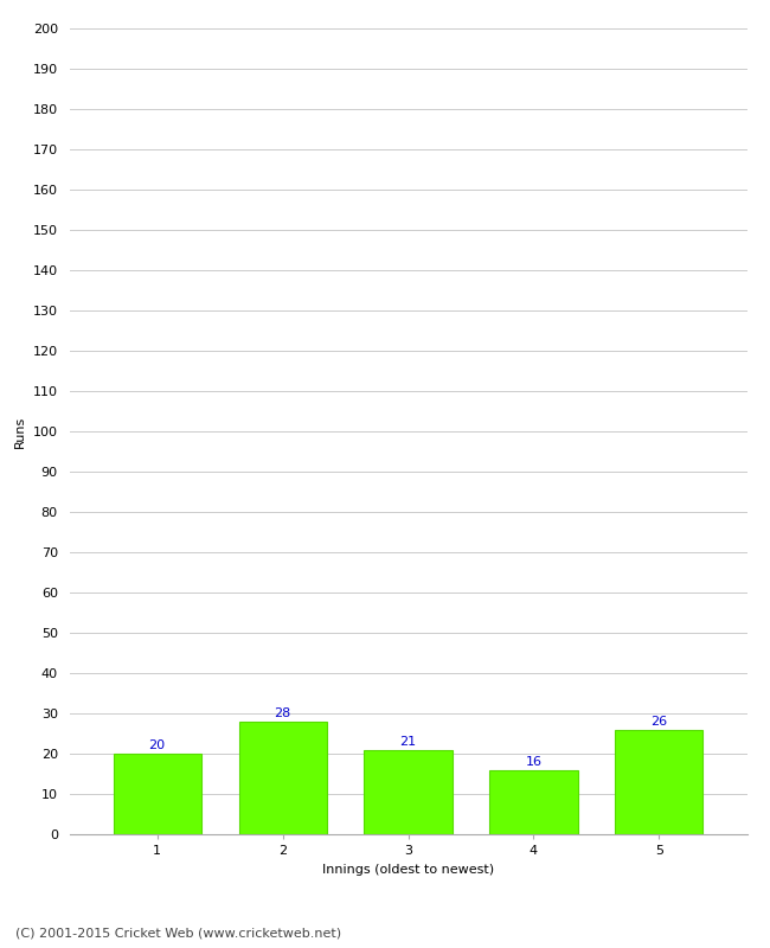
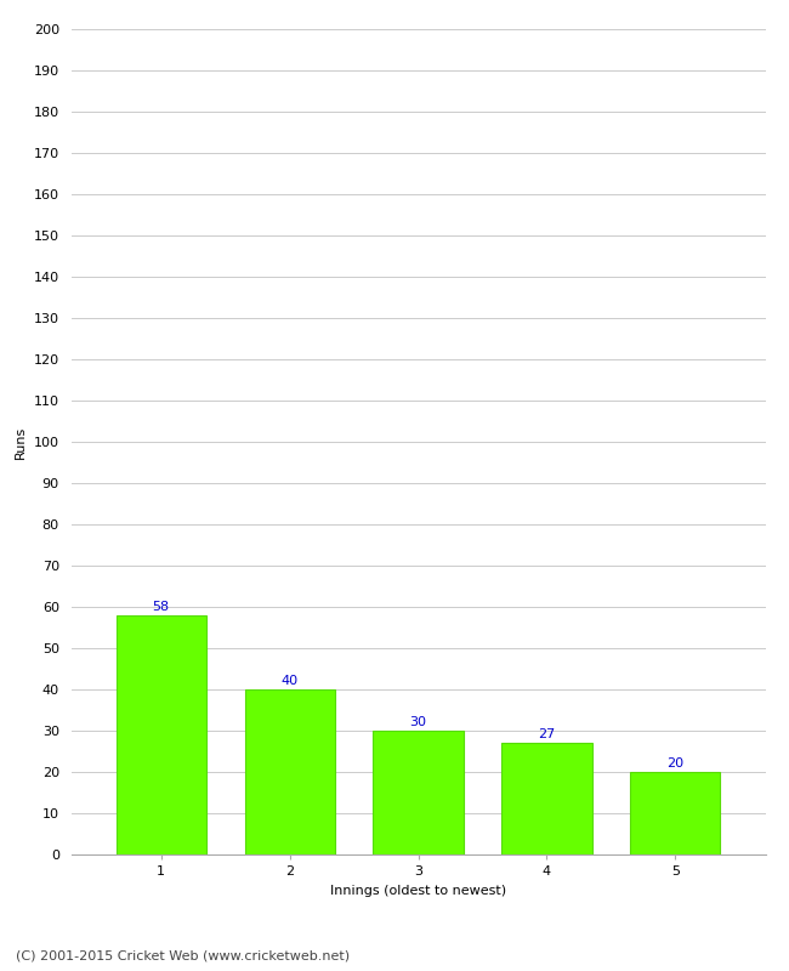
1: 20 -> 58
2: 28 -> 40
3: 21 -> 30
4: 16 -> 27
5: 26 -> 20
